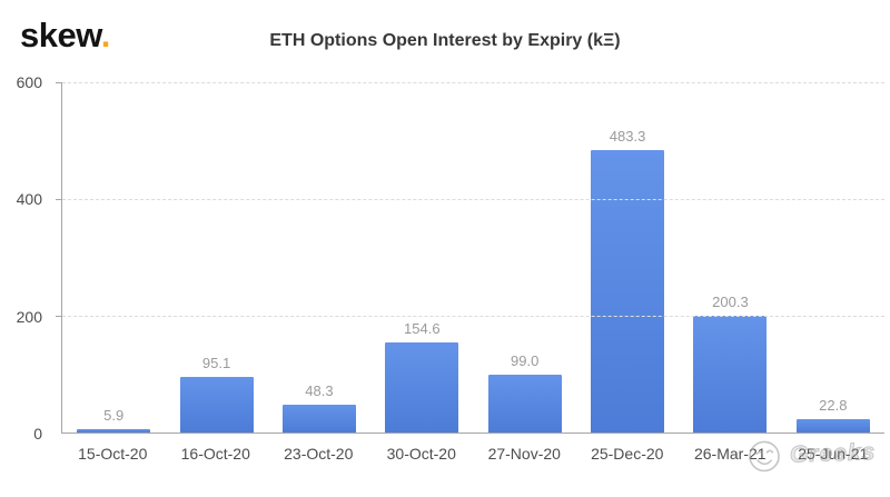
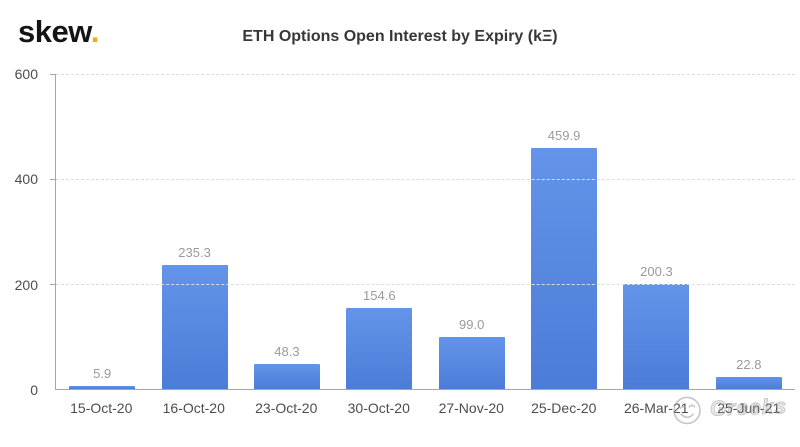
16-Oct-20: 95.1 -> 235.3
25-Dec-20: 483.3 -> 459.9
